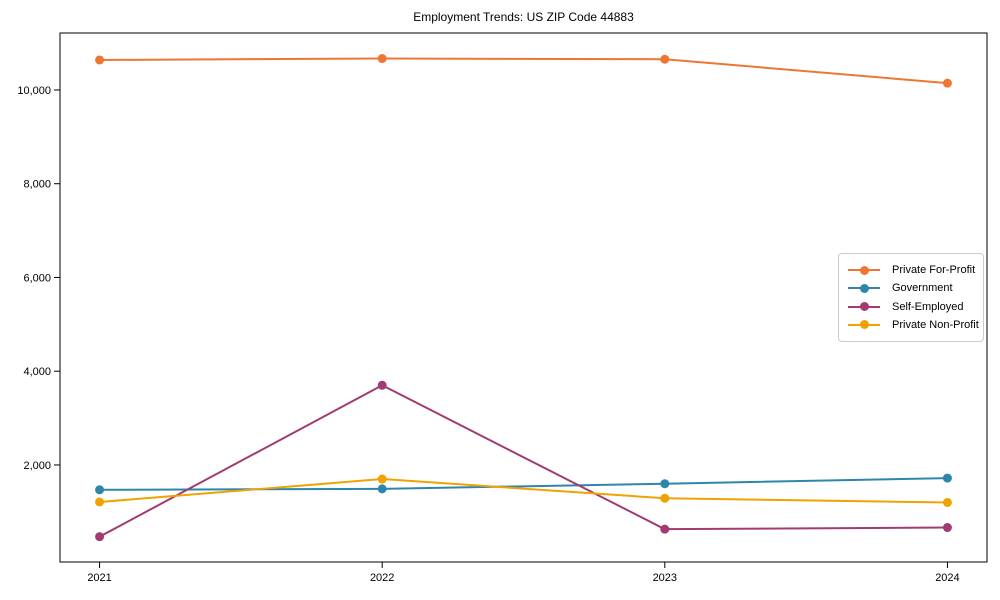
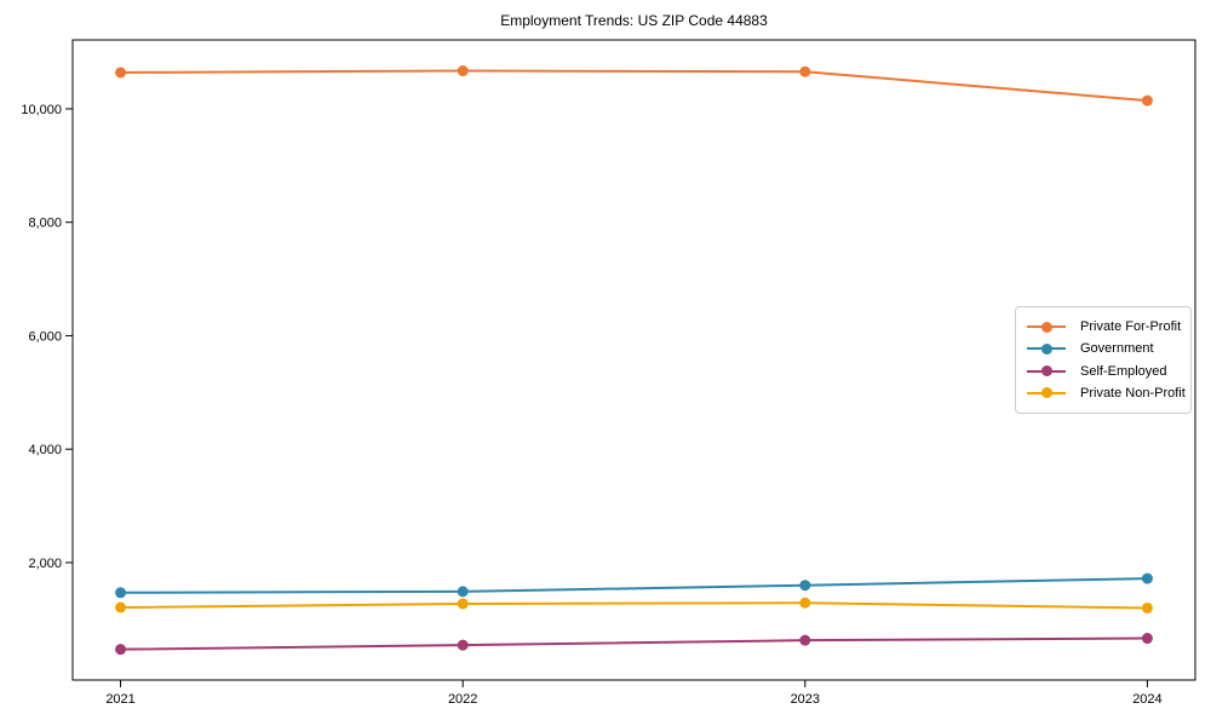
Self-Employed/2022: 3700 -> 500
Private Non-Profit/2022: 1700 -> 1300
